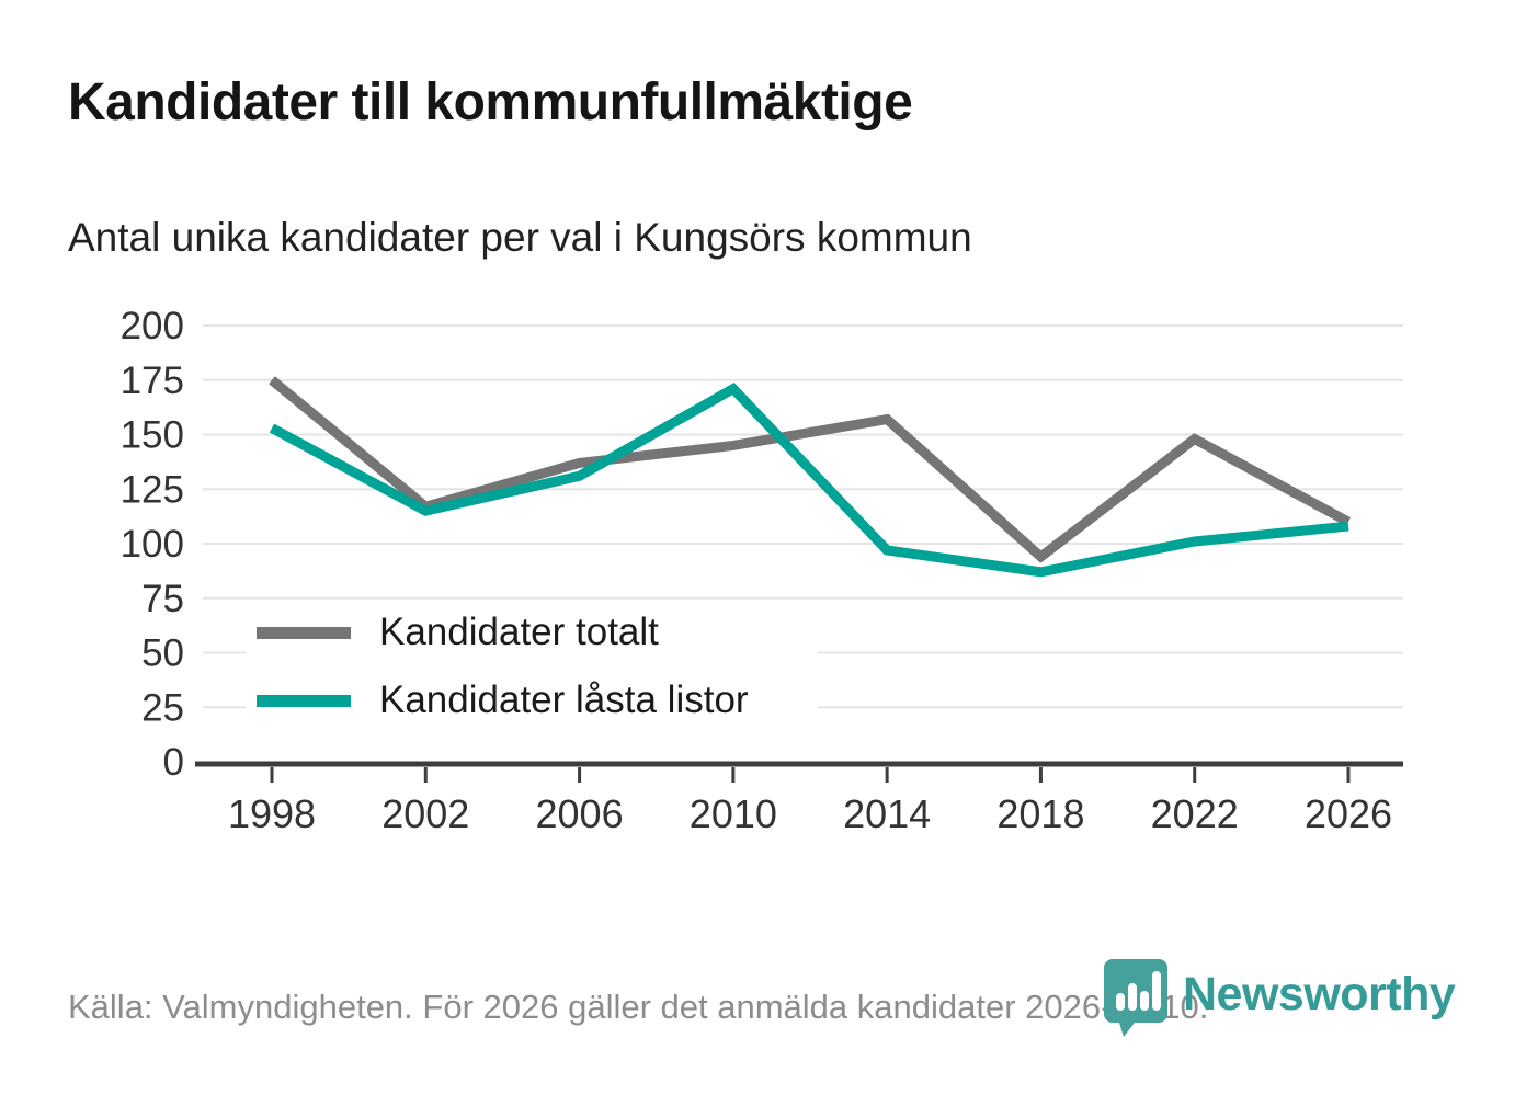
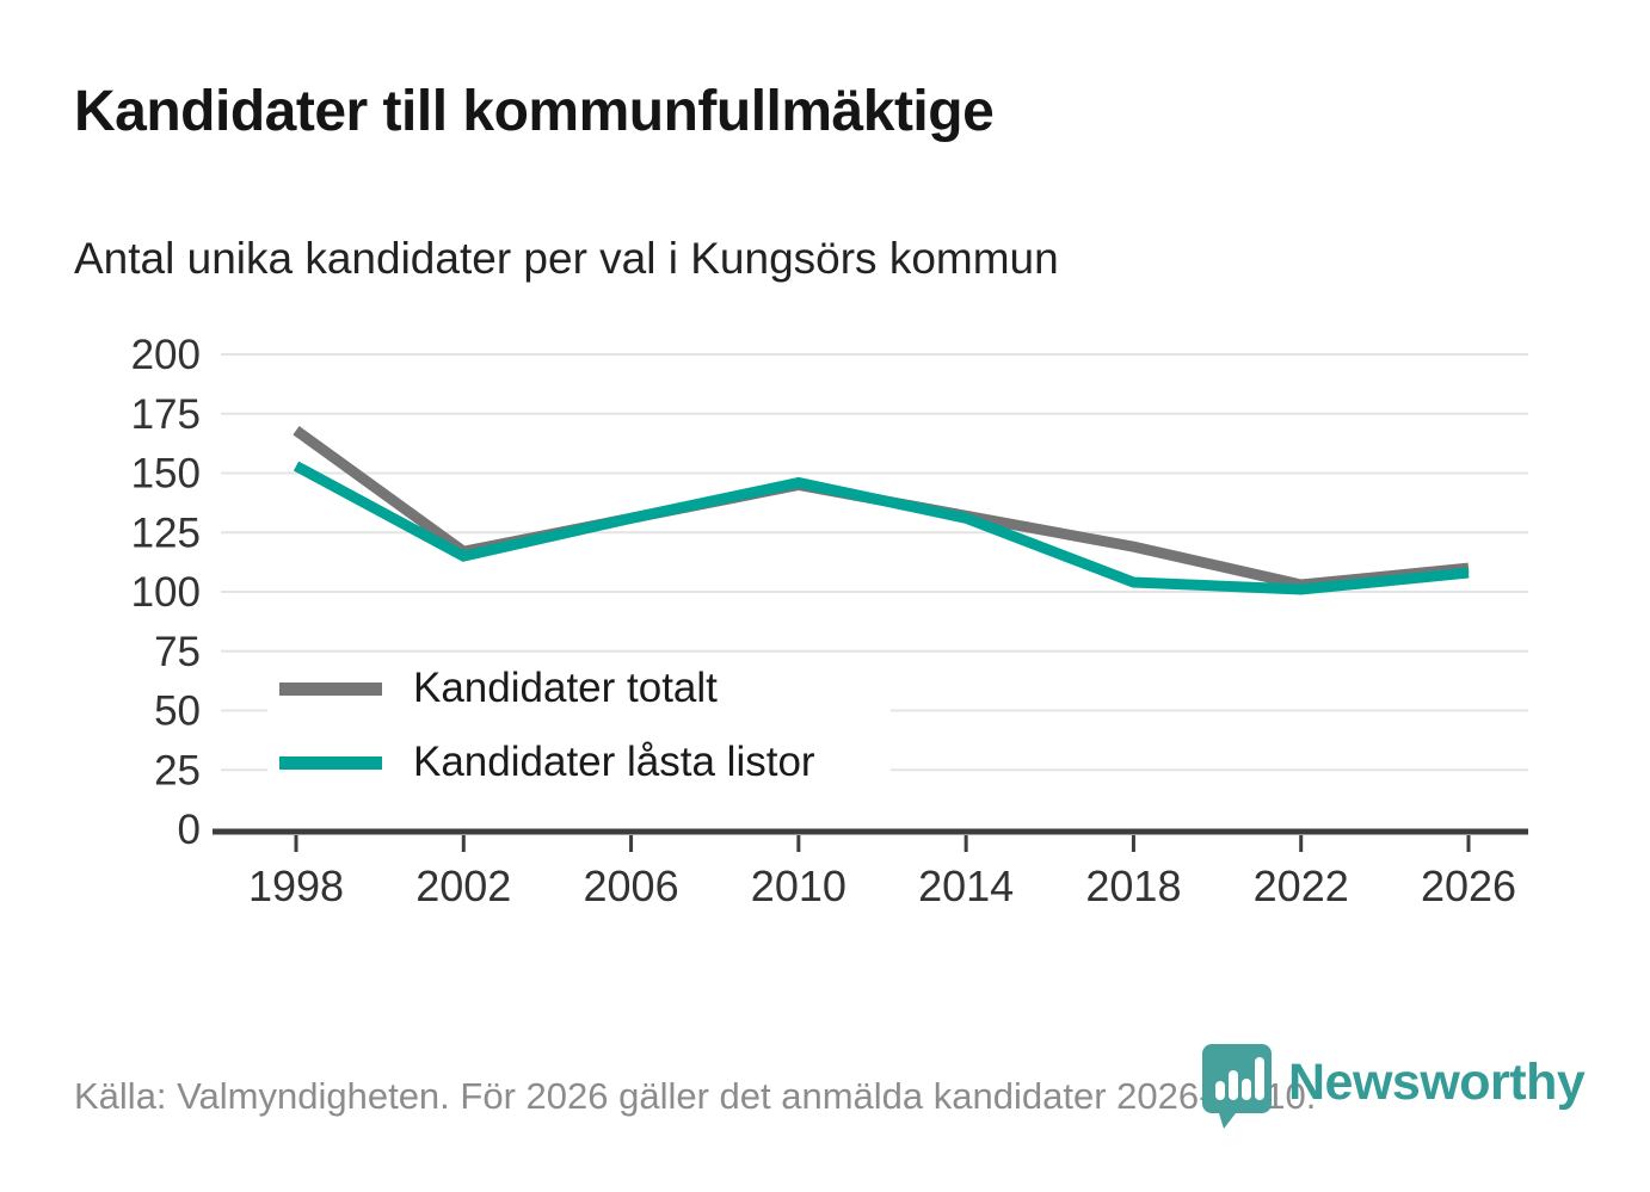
Kandidater totalt/1998: 175 -> 168
Kandidater totalt/2006: 137 -> 131
Kandidater låsta listor/2010: 171 -> 146
Kandidater totalt/2014: 157 -> 132
Kandidater låsta listor/2014: 97 -> 131
Kandidater totalt/2018: 94 -> 119
Kandidater låsta listor/2018: 87 -> 104
Kandidater totalt/2022: 148 -> 103
